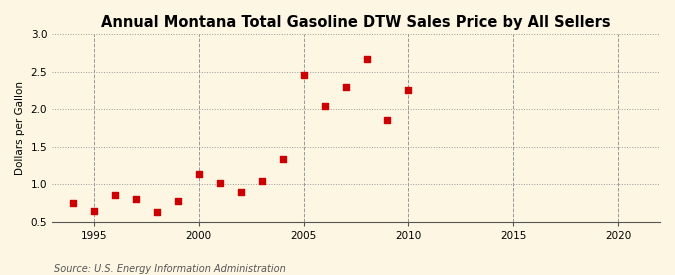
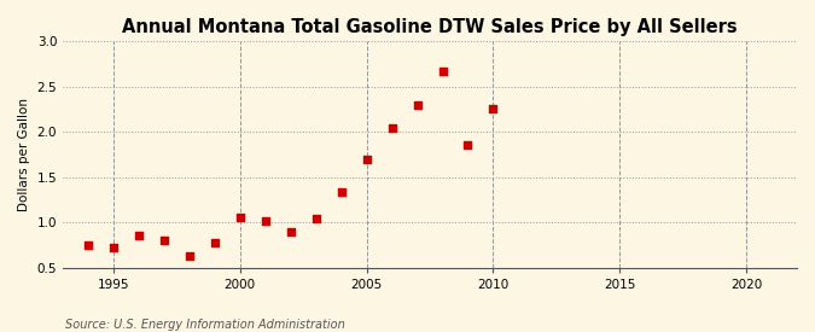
1995: 0.64 -> 0.72
2000: 1.14 -> 1.05
2005: 2.46 -> 1.70
